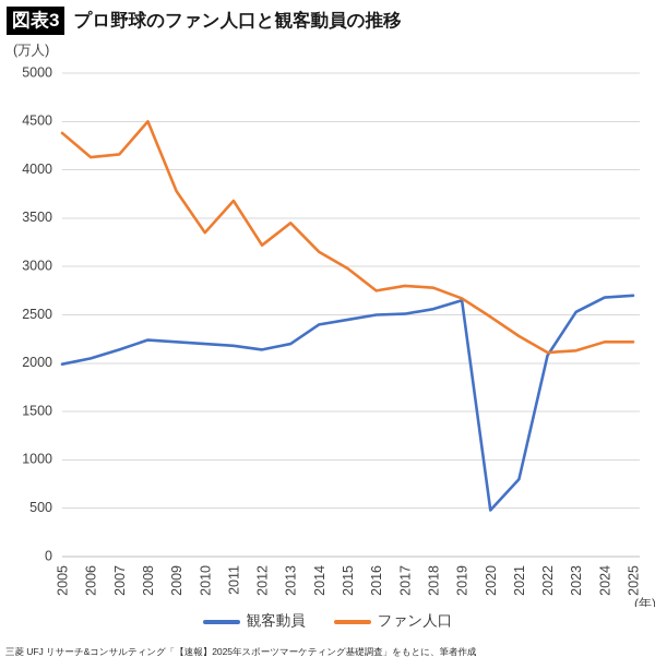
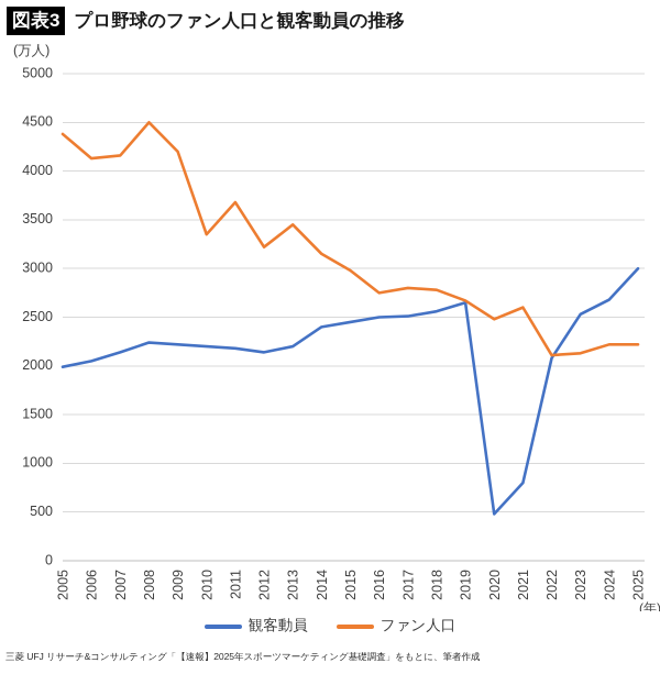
ファン人口/2009: 3800 -> 4200
ファン人口/2021: 2300 -> 2600
観客動員/2025: 2700 -> 3000
